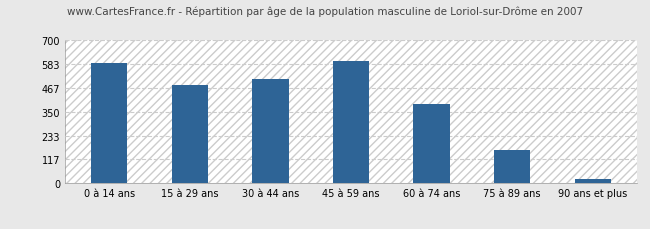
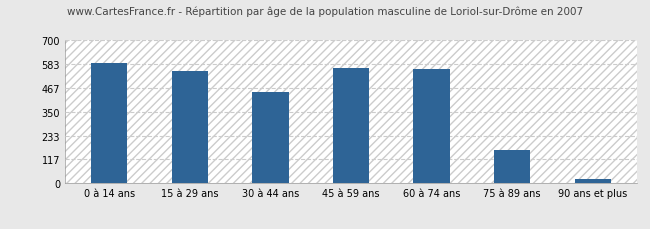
15 à 29 ans: 480 -> 550
30 à 44 ans: 510 -> 445
45 à 59 ans: 597 -> 565
60 à 74 ans: 390 -> 560
